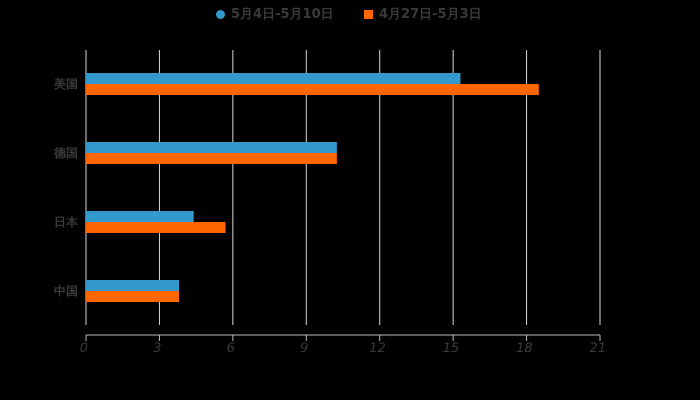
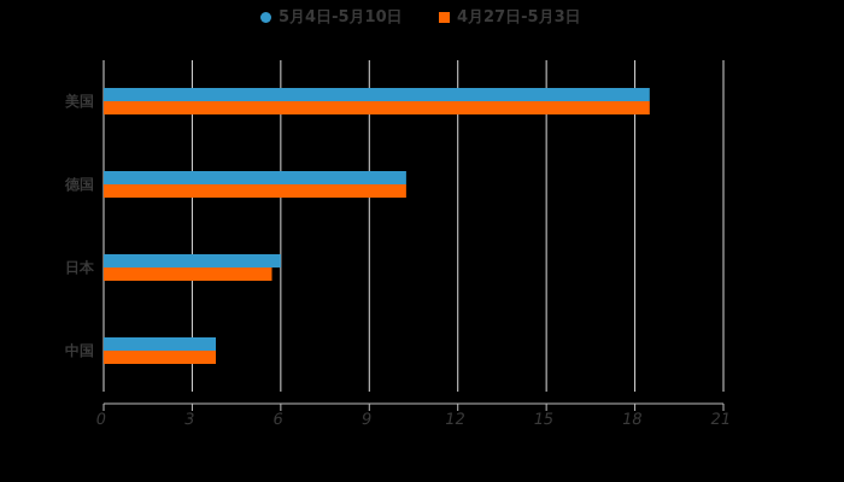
5月4日-5月10日/美国: 15.3 -> 18.5
5月4日-5月10日/日本: 4.4 -> 6.0
